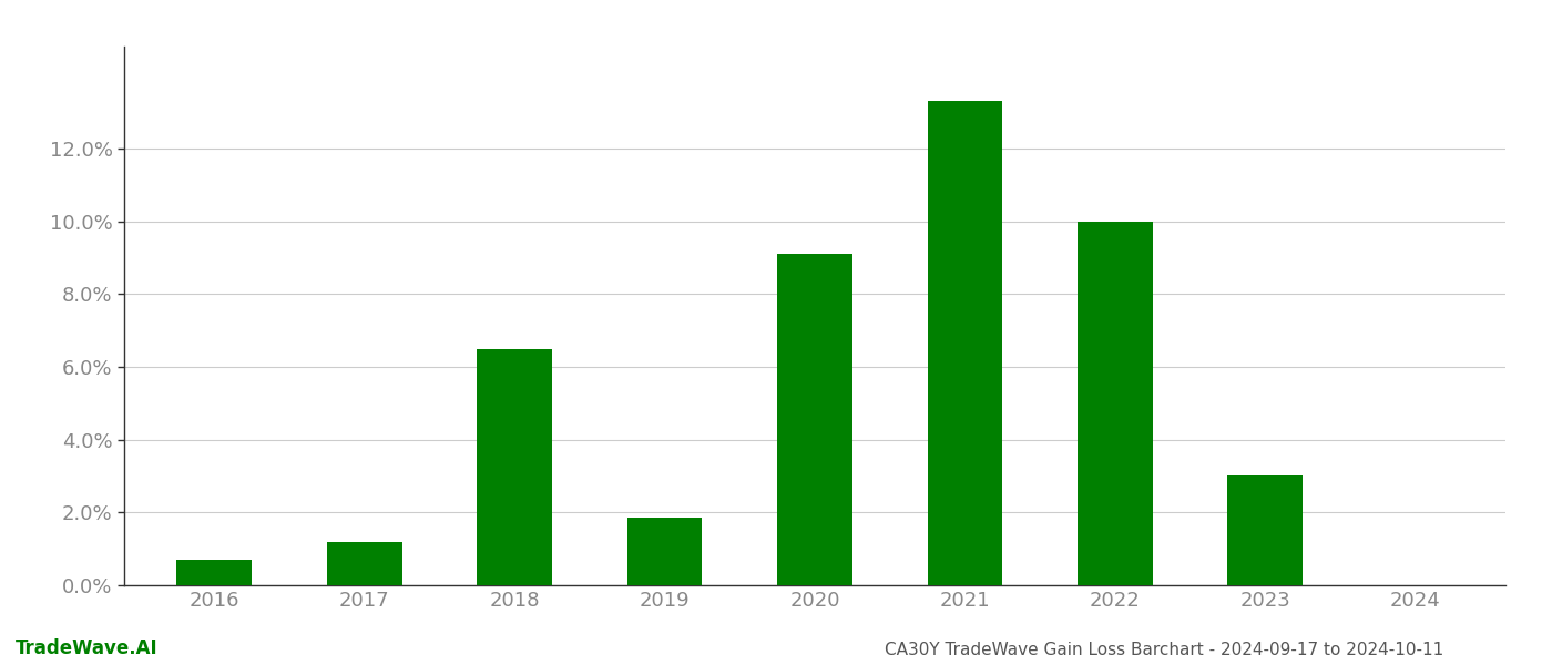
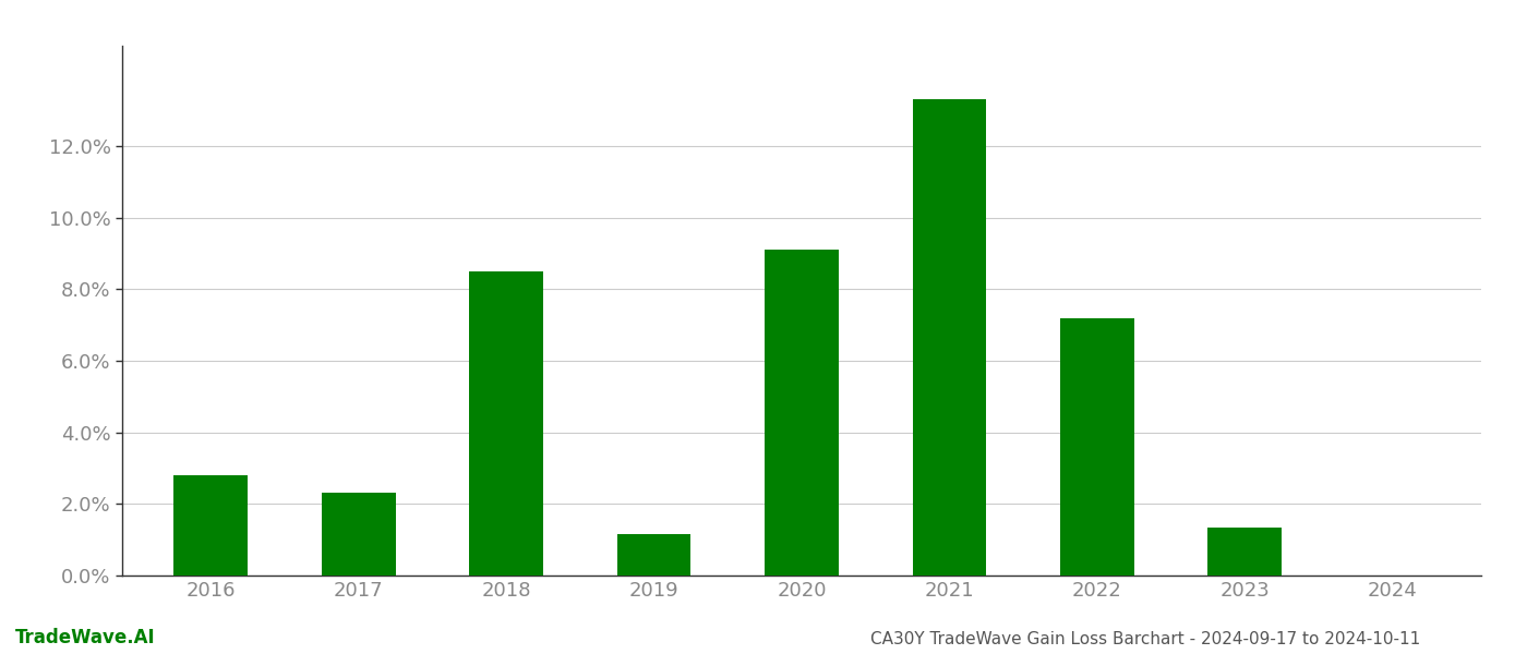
2016: 0.70% -> 2.80%
2017: 1.20% -> 2.30%
2018: 6.50% -> 8.50%
2019: 1.85% -> 1.15%
2022: 10.00% -> 7.20%
2023: 3.00% -> 1.35%
